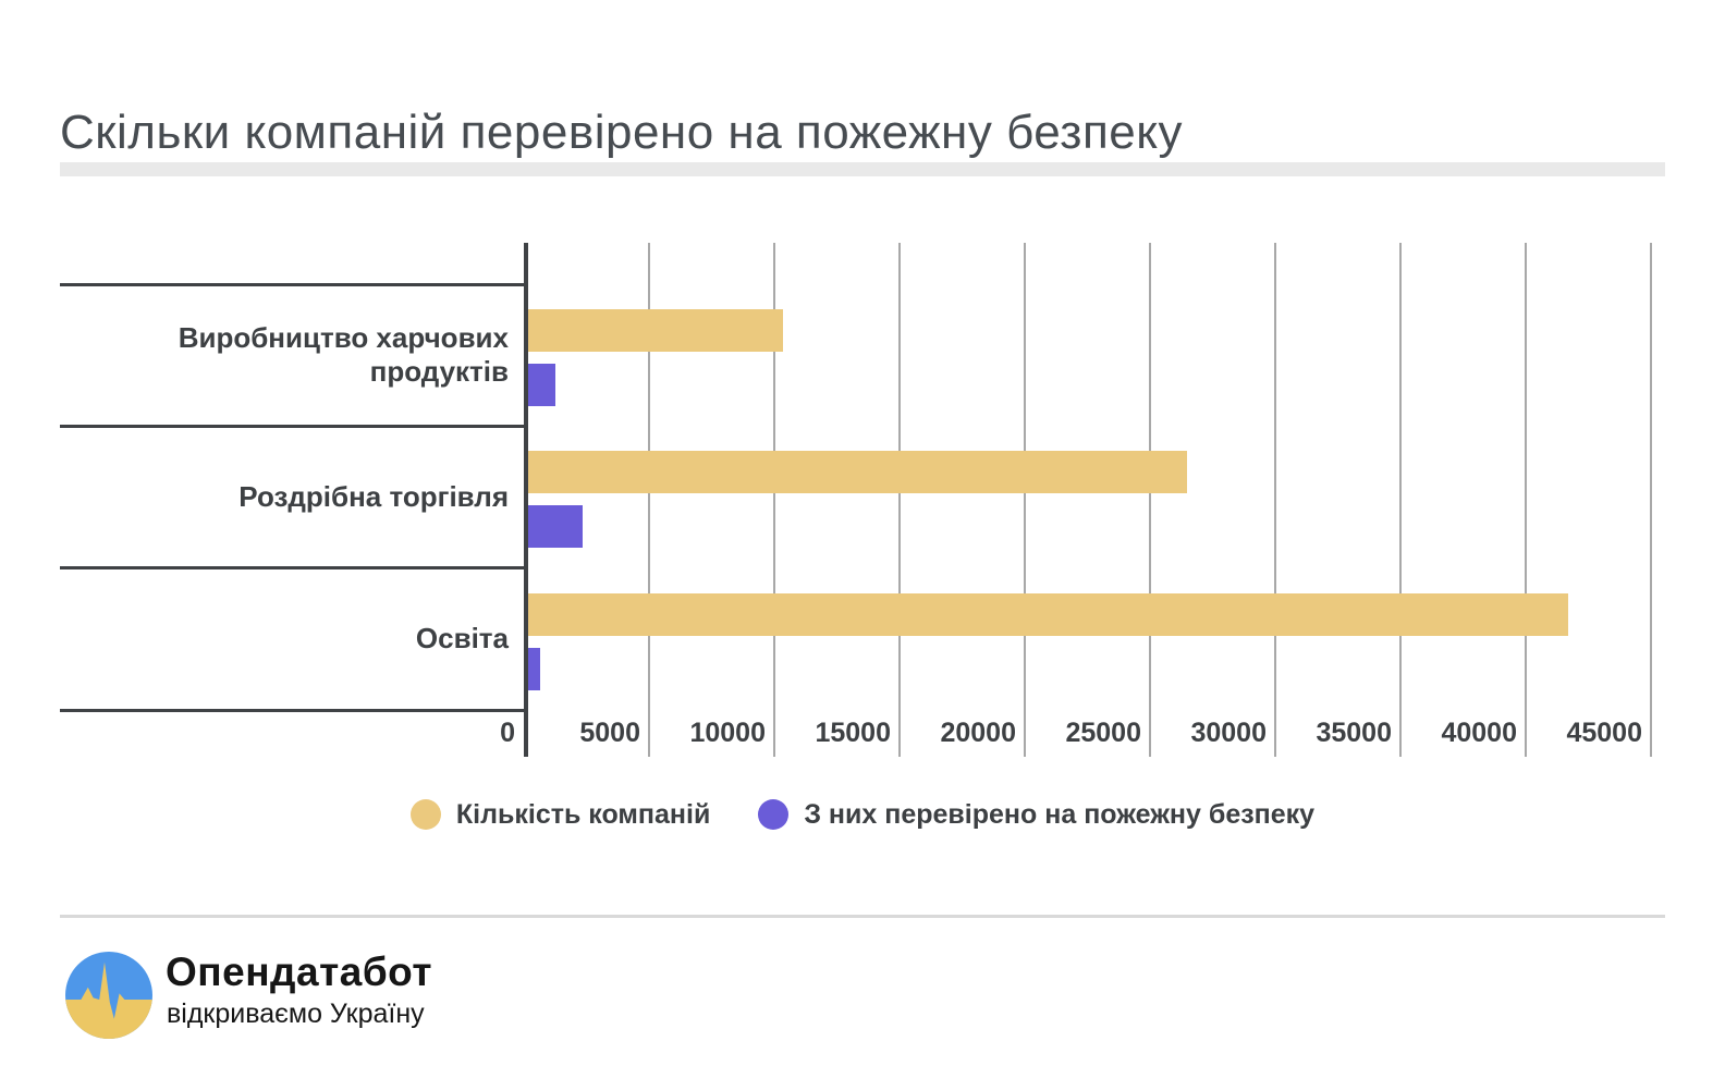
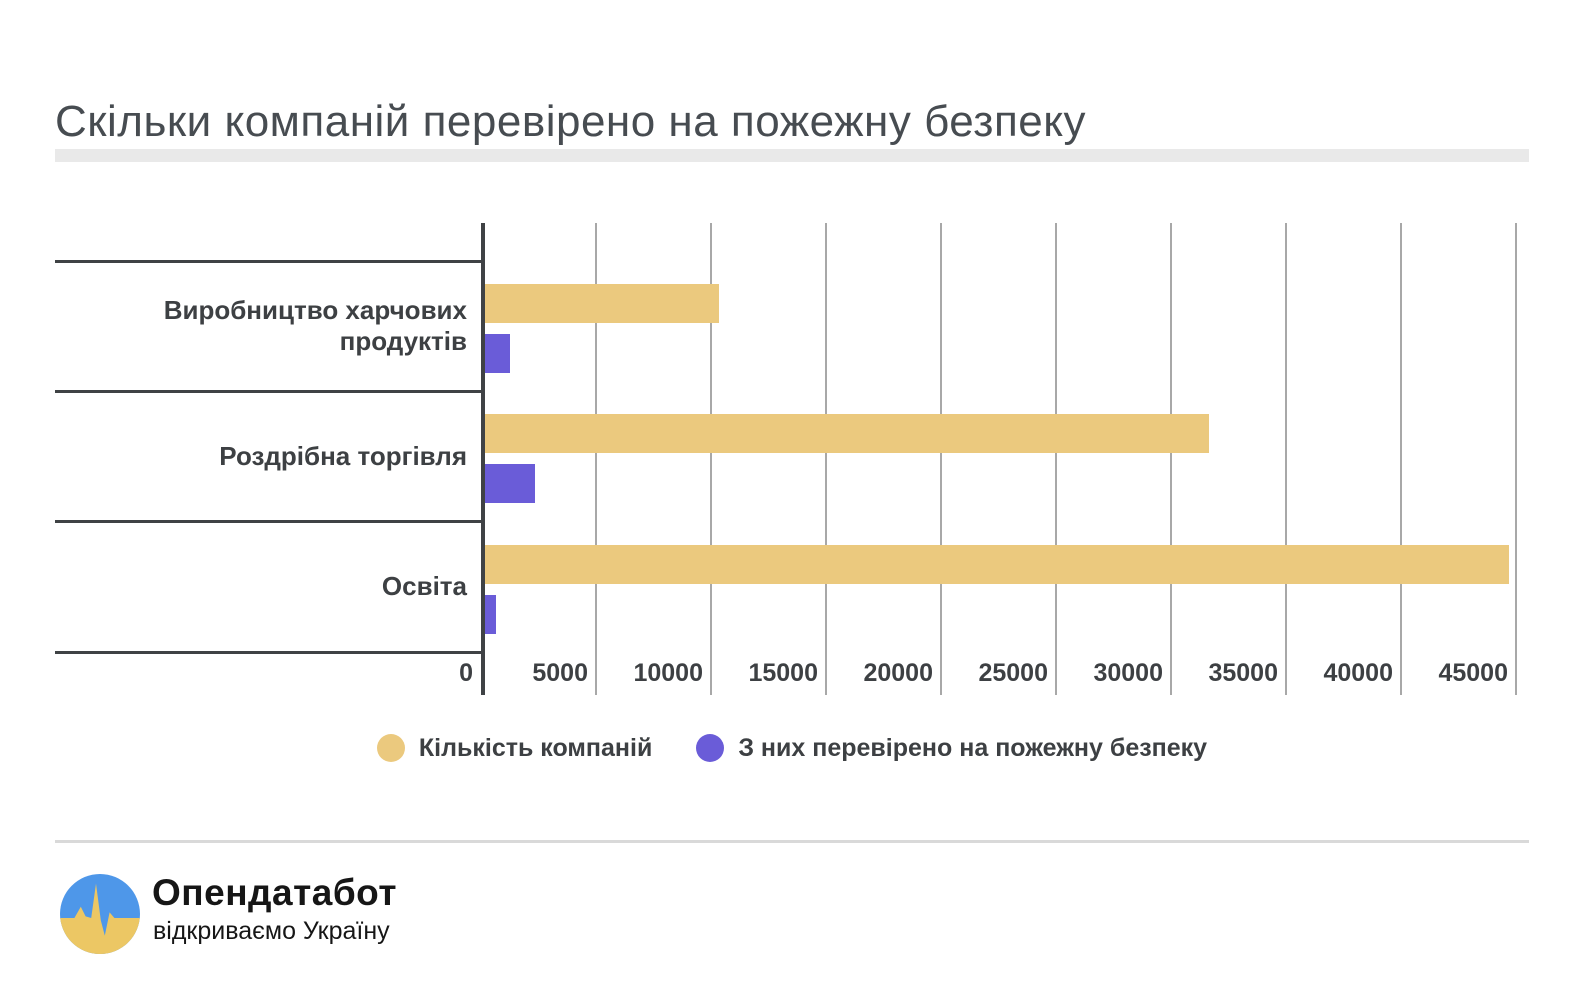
Кількість компаній/Роздрібна торгівля: 26400 -> 31600
Кількість компаній/Освіта: 41700 -> 44700
